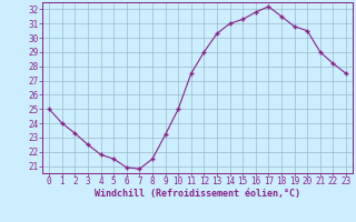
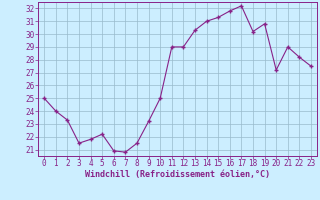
3: 22.5 -> 21.5
5: 21.5 -> 22.2
11: 27.5 -> 29.0
18: 31.5 -> 30.2
20: 30.5 -> 27.2
